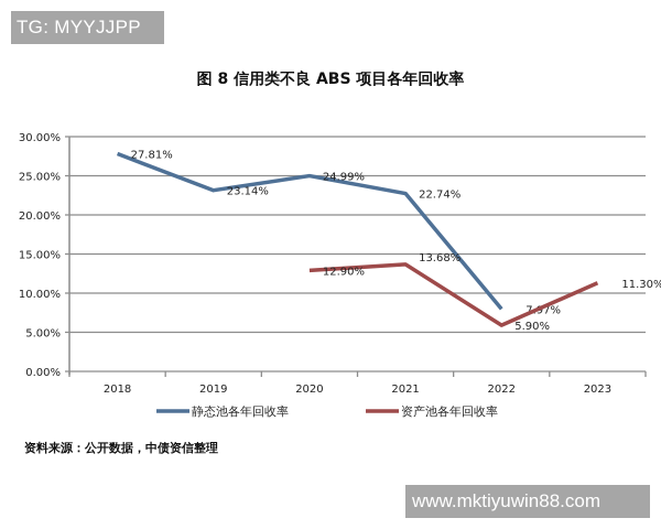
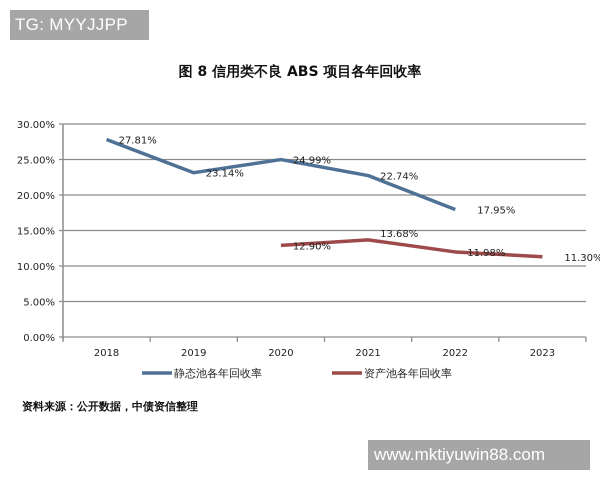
静态池各年回收率/2022: 7.97% -> 17.95%
资产池各年回收率/2022: 5.90% -> 11.98%
